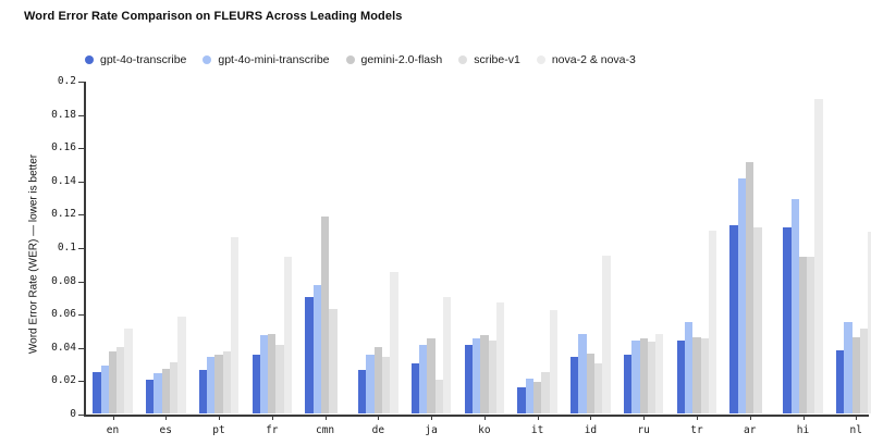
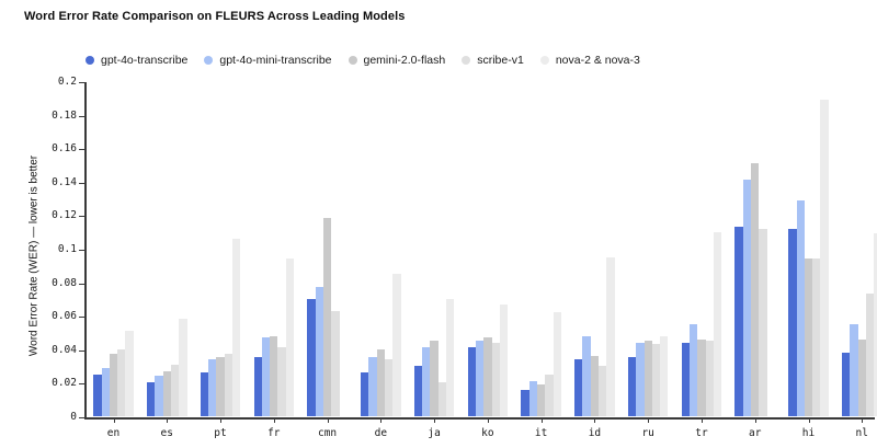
scribe-v1/nl: 0.051 -> 0.073
